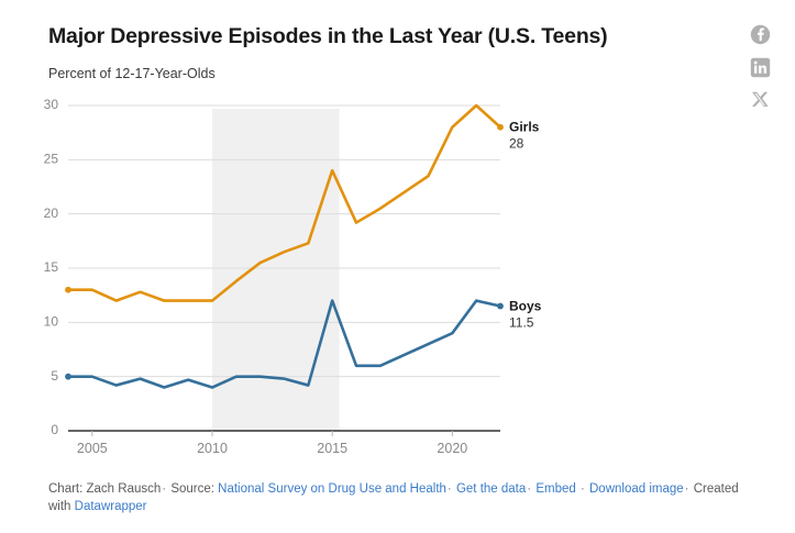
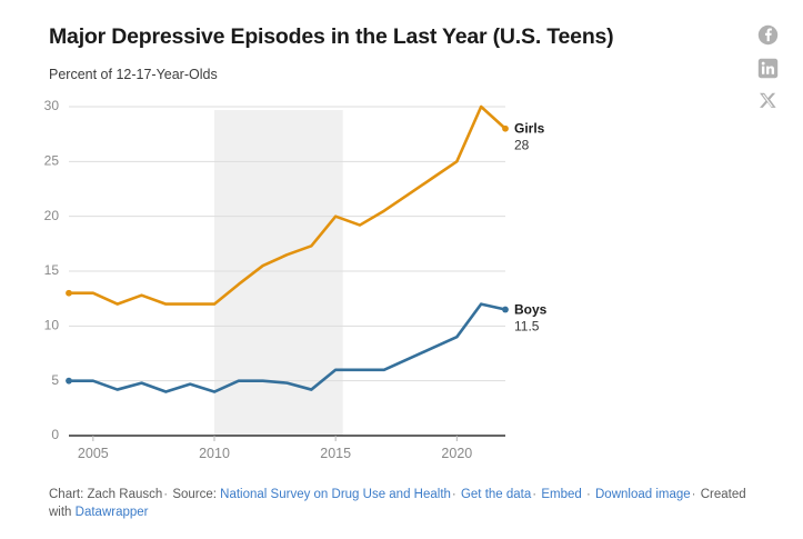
Girls/2015: 24 -> 20
Boys/2015: 12 -> 6
Girls/2020: 28 -> 25
